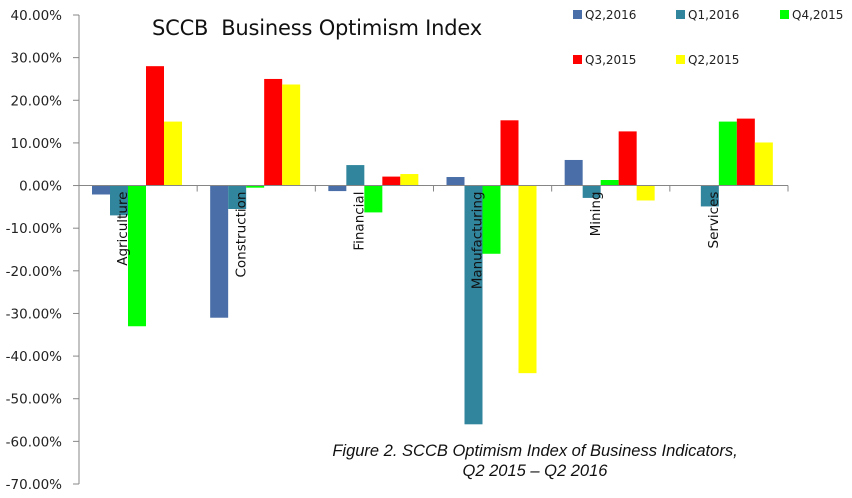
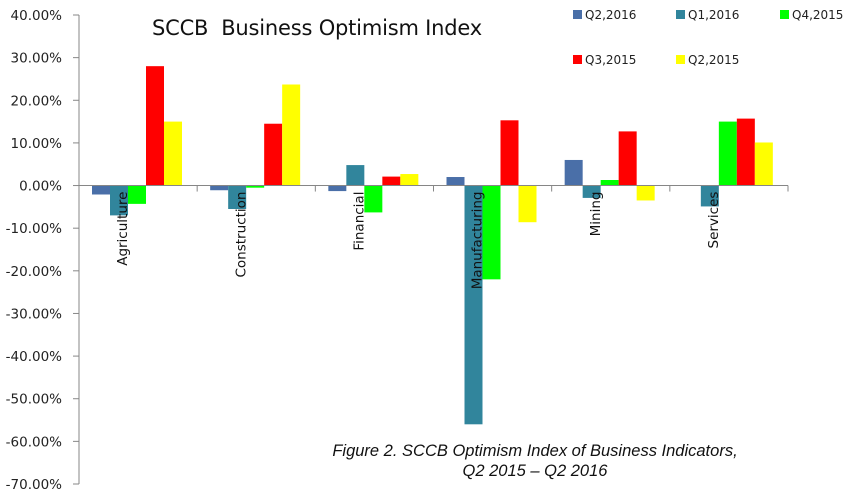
Q4,2015/Agriculture: -33% -> -4%
Q2,2016/Construction: -31% -> -1%
Q3,2015/Construction: 25% -> 14%
Q4,2015/Manufacturing: -16% -> -22%
Q2,2015/Manufacturing: -44% -> -9%
